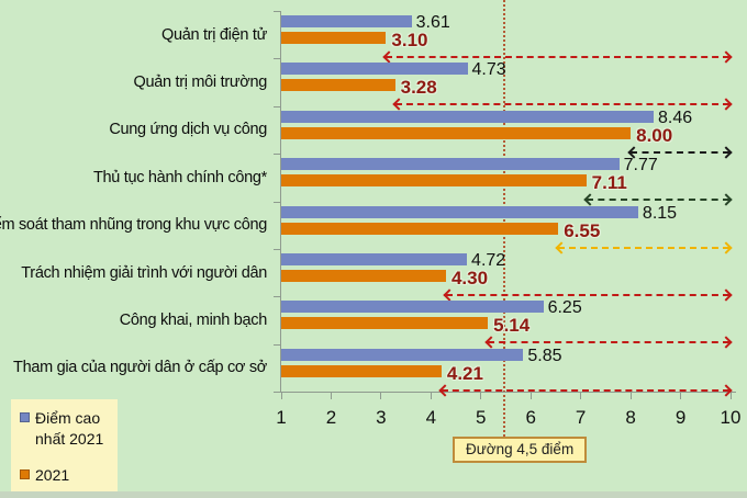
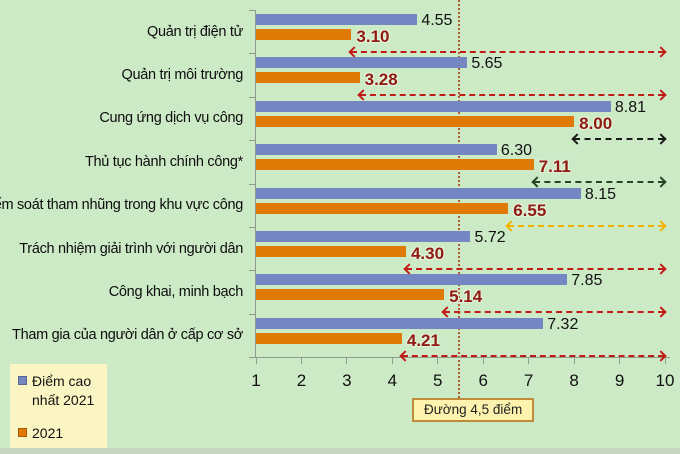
Điểm cao nhất 2021/Quản trị điện tử: 3.61 -> 4.55
Điểm cao nhất 2021/Quản trị môi trường: 4.73 -> 5.65
Điểm cao nhất 2021/Cung ứng dịch vụ công: 8.46 -> 8.81
Điểm cao nhất 2021/Thủ tục hành chính công*: 7.77 -> 6.30
Điểm cao nhất 2021/Trách nhiệm giải trình với người dân: 4.72 -> 5.72
Điểm cao nhất 2021/Công khai, minh bạch: 6.25 -> 7.85
Điểm cao nhất 2021/Tham gia của người dân ở cấp cơ sở: 5.85 -> 7.32
